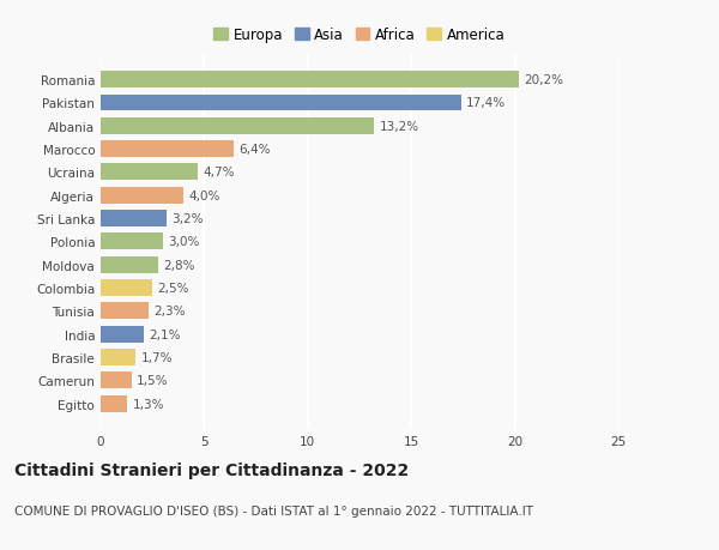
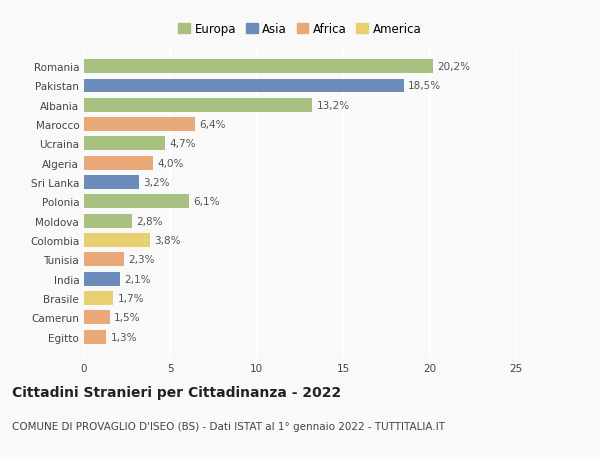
Pakistan: 17,4% -> 18,5%
Polonia: 3,0% -> 6,1%
Colombia: 2,5% -> 3,8%
